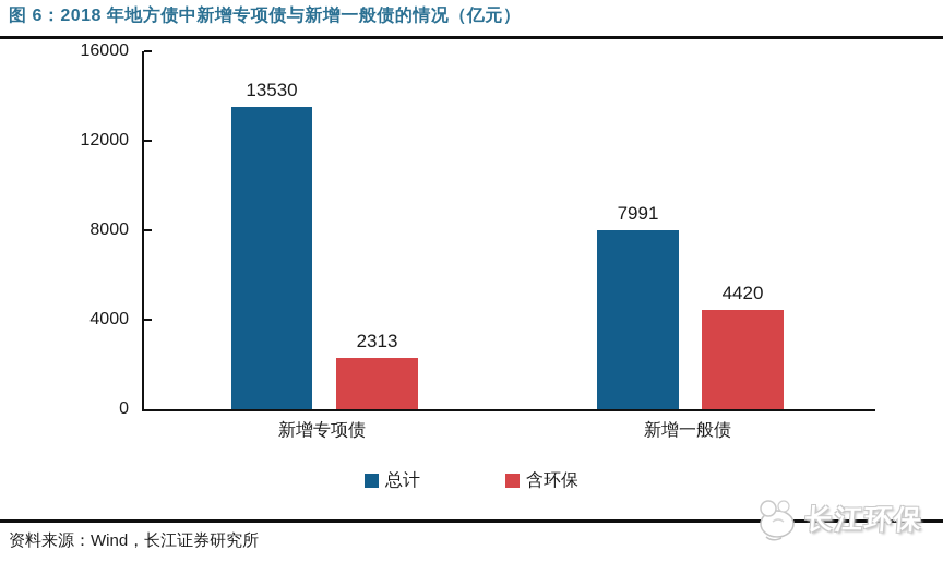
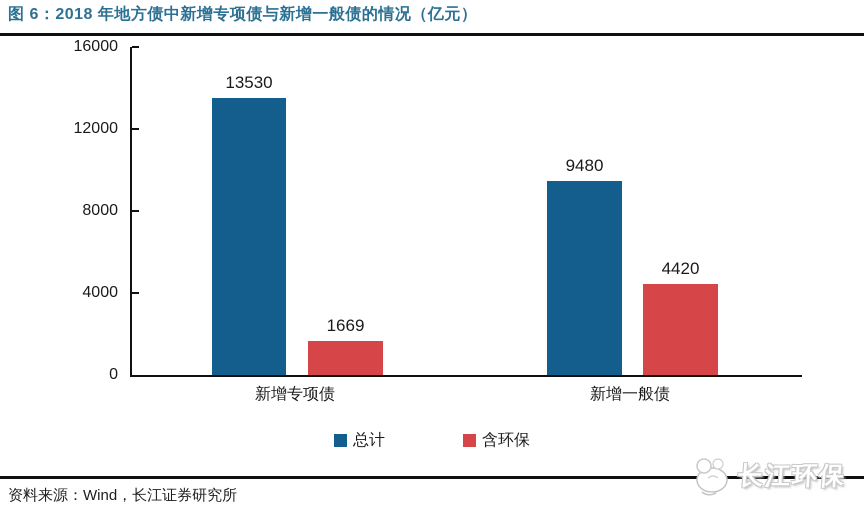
含环保/新增专项债: 2313 -> 1669
总计/新增一般债: 7991 -> 9480
